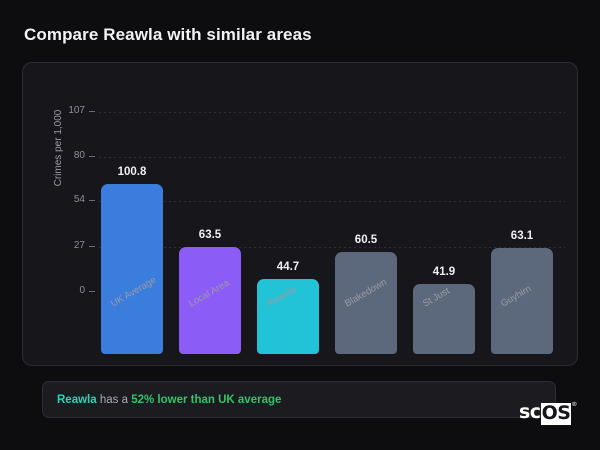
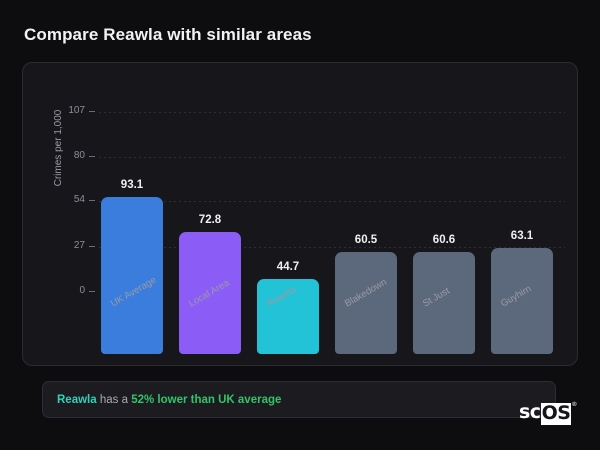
UK Average: 100.8 -> 93.1
Local Area: 63.5 -> 72.8
St Just: 41.9 -> 60.6
